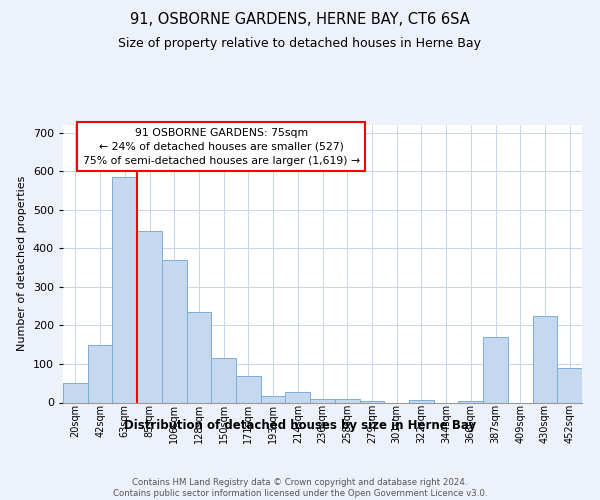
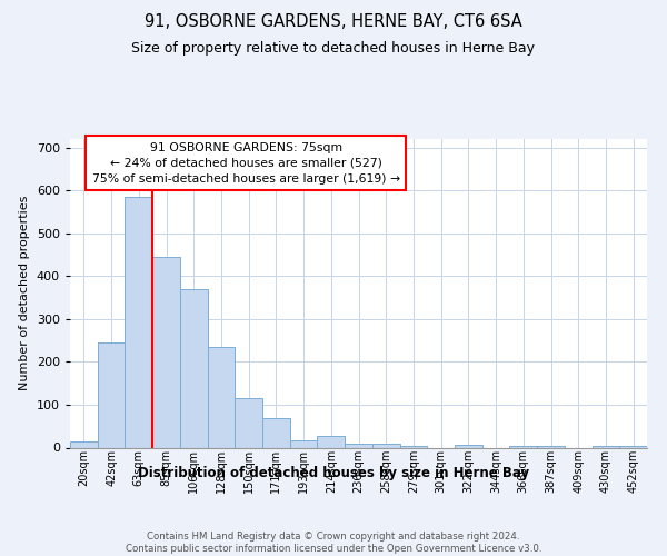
20sqm: 50 -> 13
42sqm: 150 -> 245
387sqm: 170 -> 5
430sqm: 225 -> 5
452sqm: 90 -> 5
